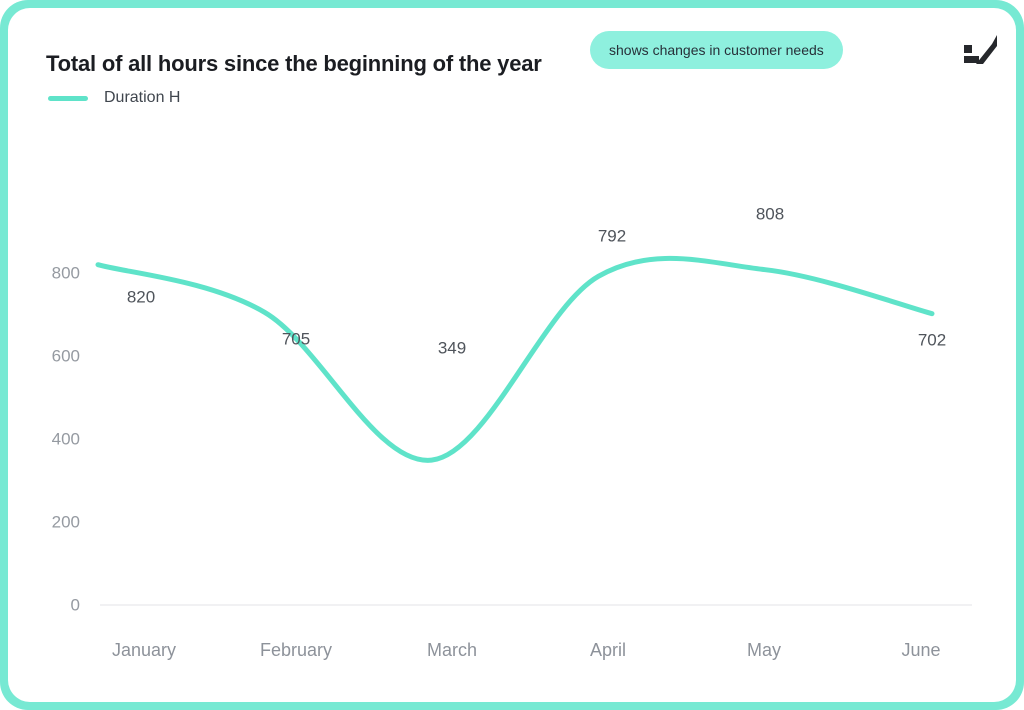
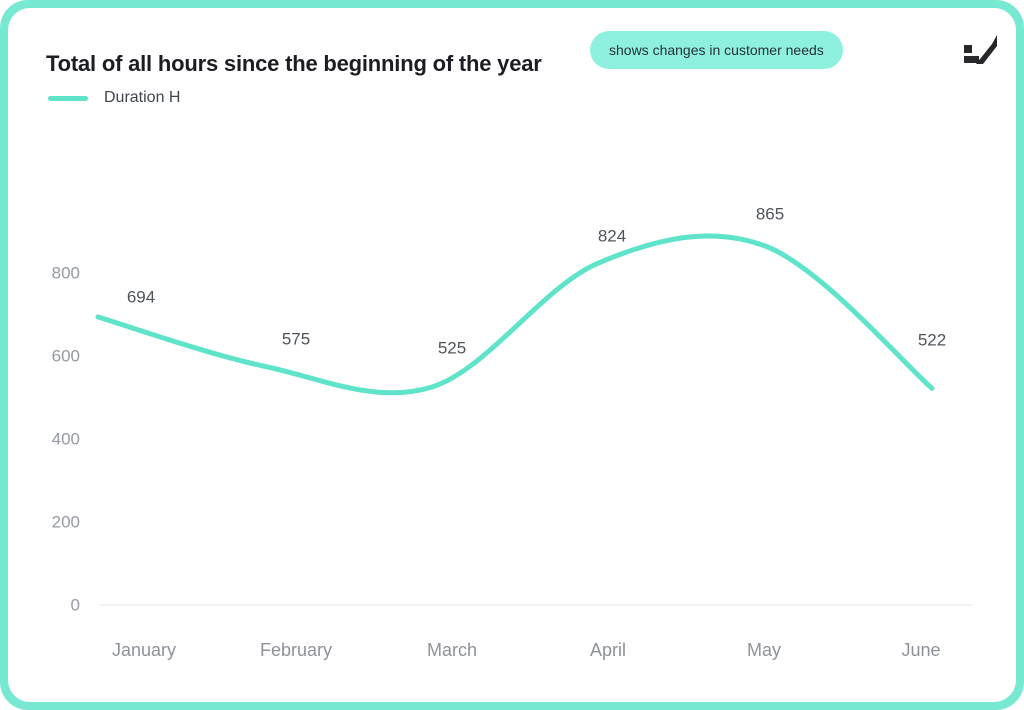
January: 820 -> 694
February: 705 -> 575
March: 349 -> 525
April: 792 -> 824
May: 808 -> 865
June: 702 -> 522
